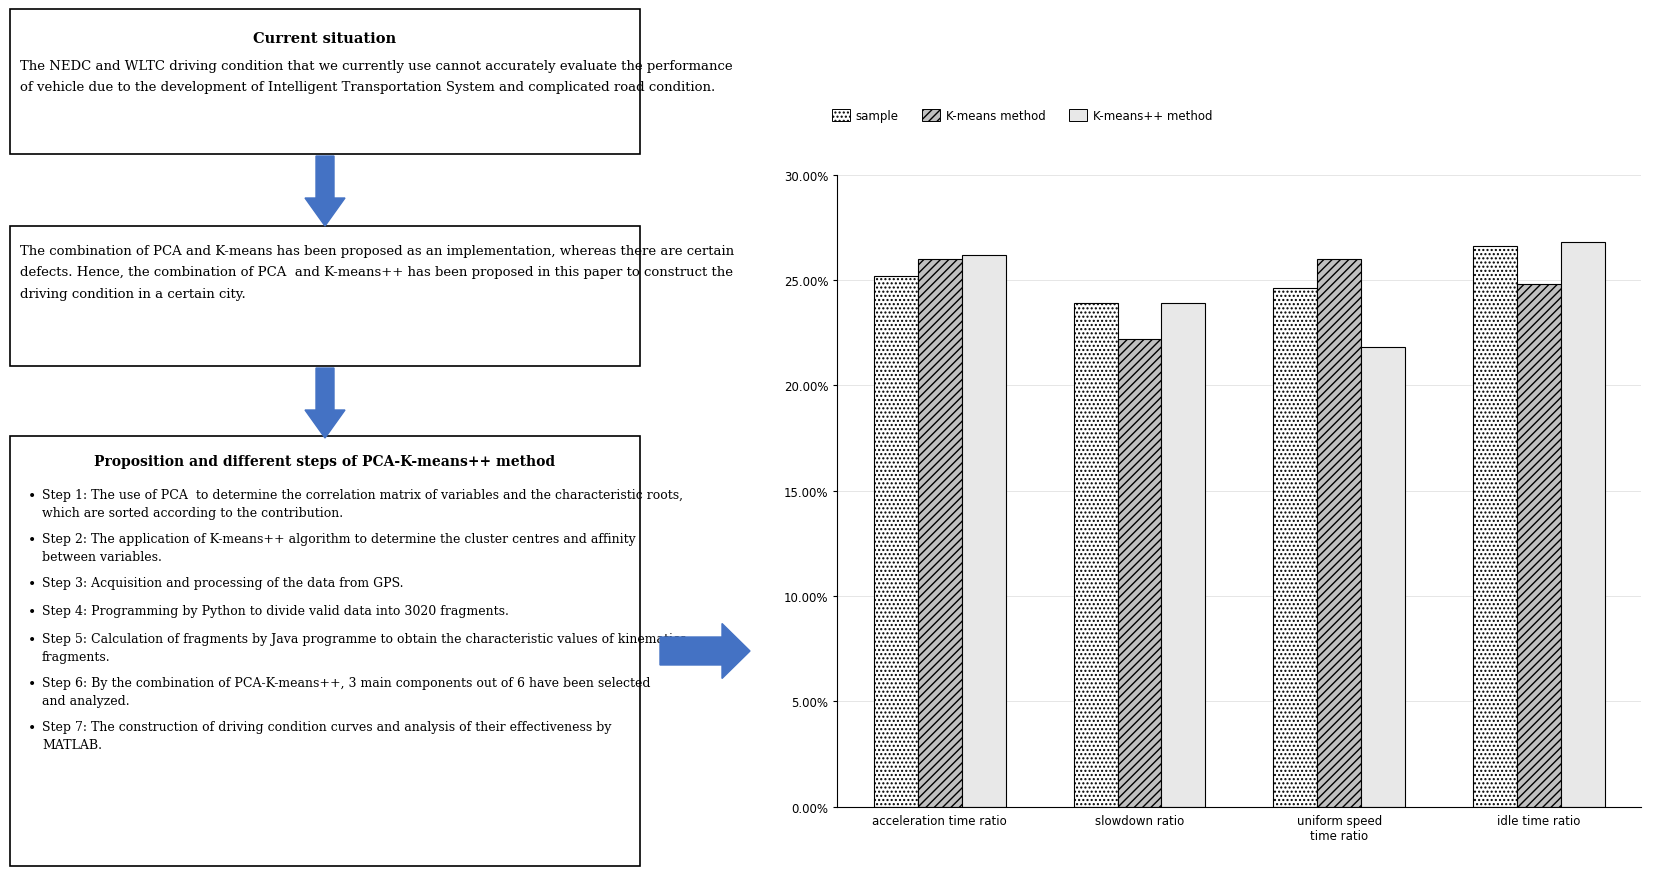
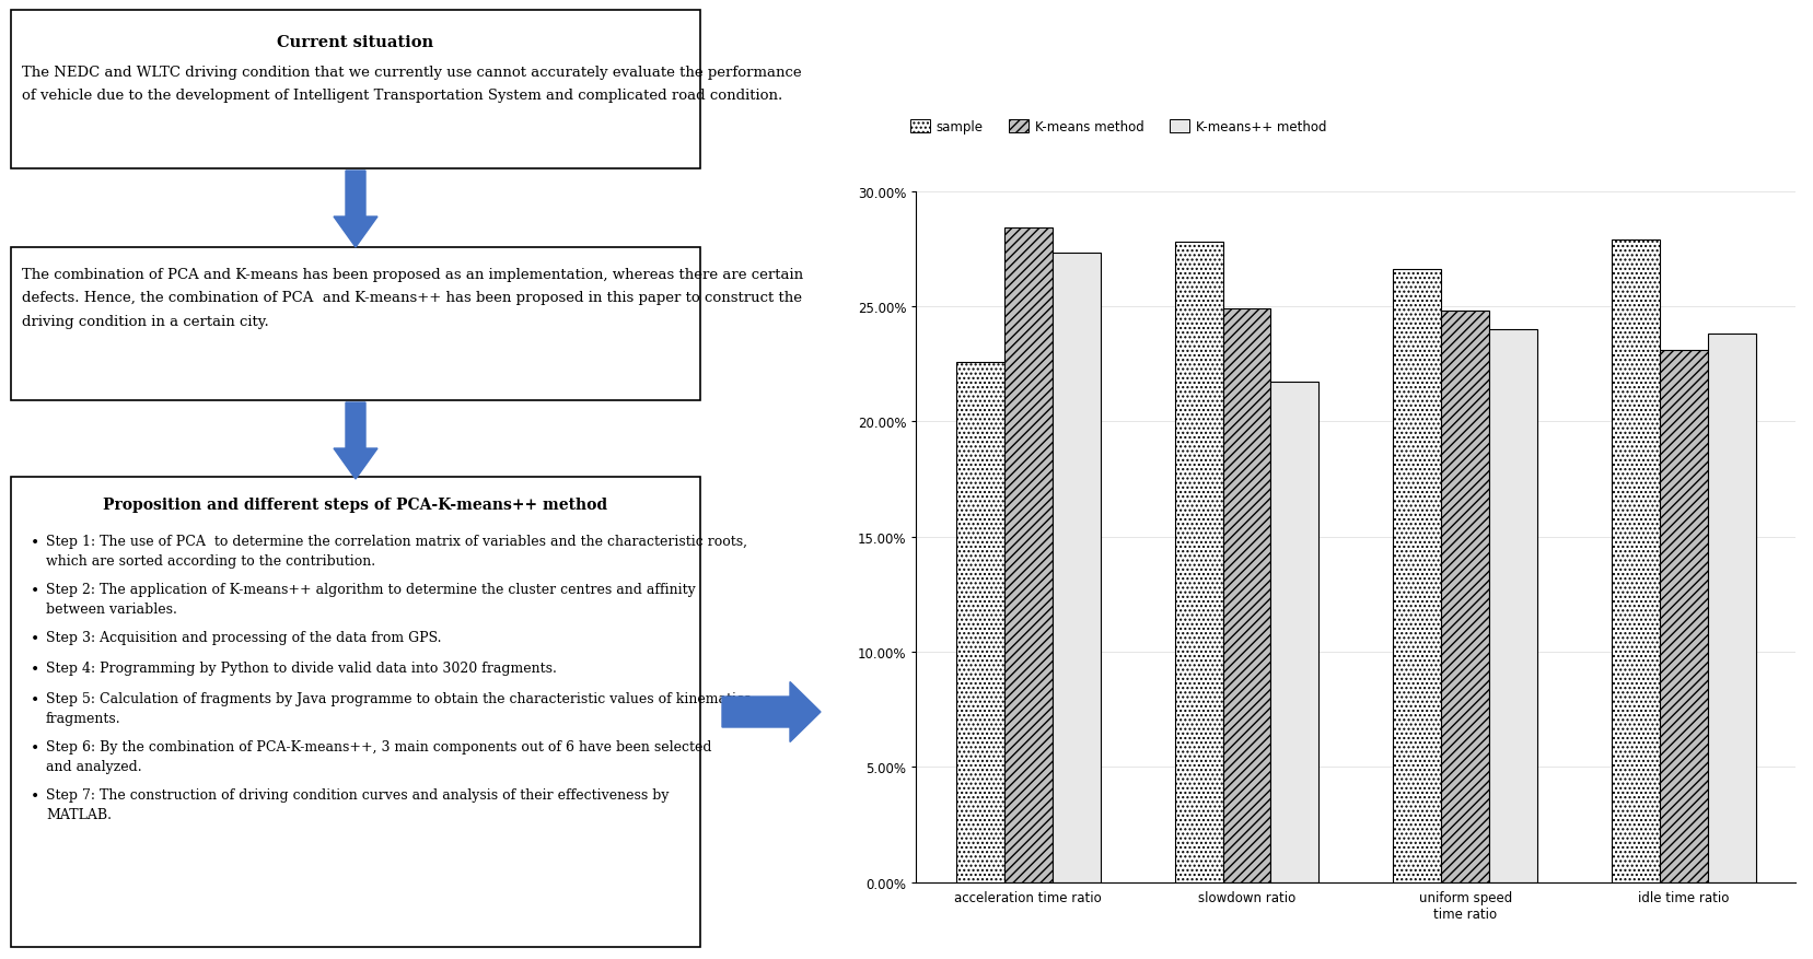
sample/acceleration time ratio: 25.2% -> 22.6%
K-means method/acceleration time ratio: 26.0% -> 28.4%
K-means++ method/acceleration time ratio: 26.2% -> 27.3%
sample/slowdown ratio: 23.9% -> 27.8%
K-means method/slowdown ratio: 22.2% -> 24.9%
K-means++ method/slowdown ratio: 23.9% -> 21.7%
sample/uniform speed time ratio: 24.6% -> 26.6%
K-means method/uniform speed time ratio: 26.0% -> 24.8%
K-means++ method/uniform speed time ratio: 21.8% -> 24.0%
sample/idle time ratio: 26.6% -> 27.9%
K-means method/idle time ratio: 24.8% -> 23.1%
K-means++ method/idle time ratio: 26.8% -> 23.8%
